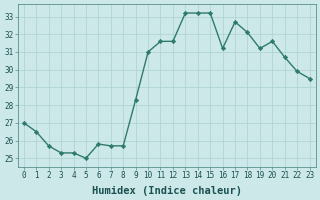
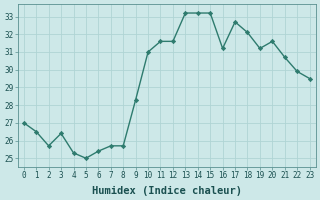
3: 25.3 -> 26.4
6: 25.8 -> 25.4
